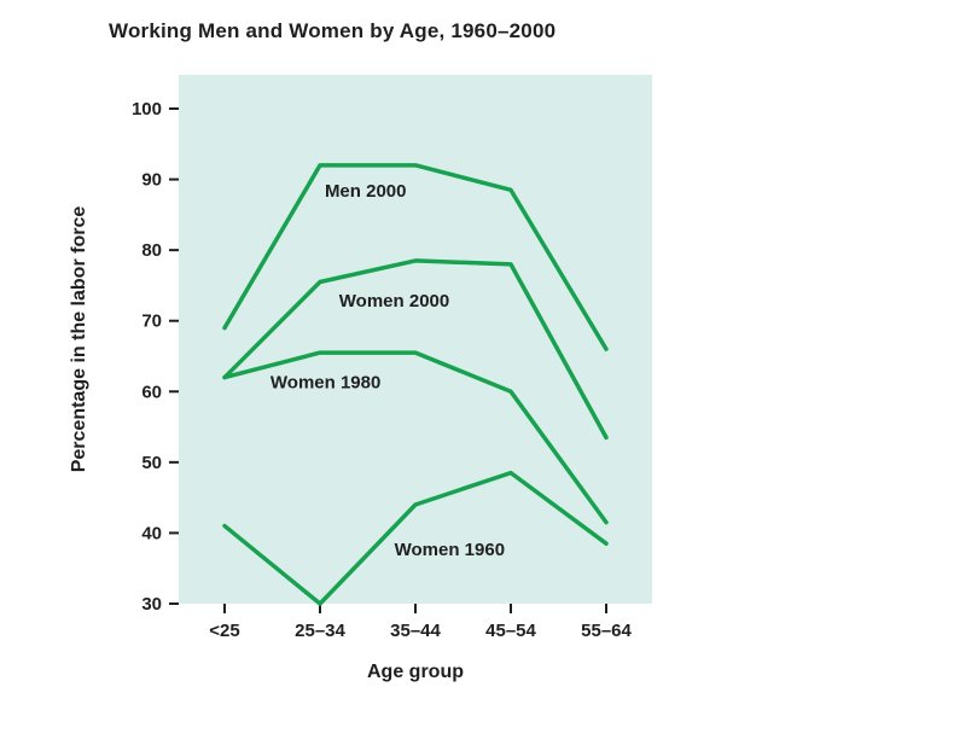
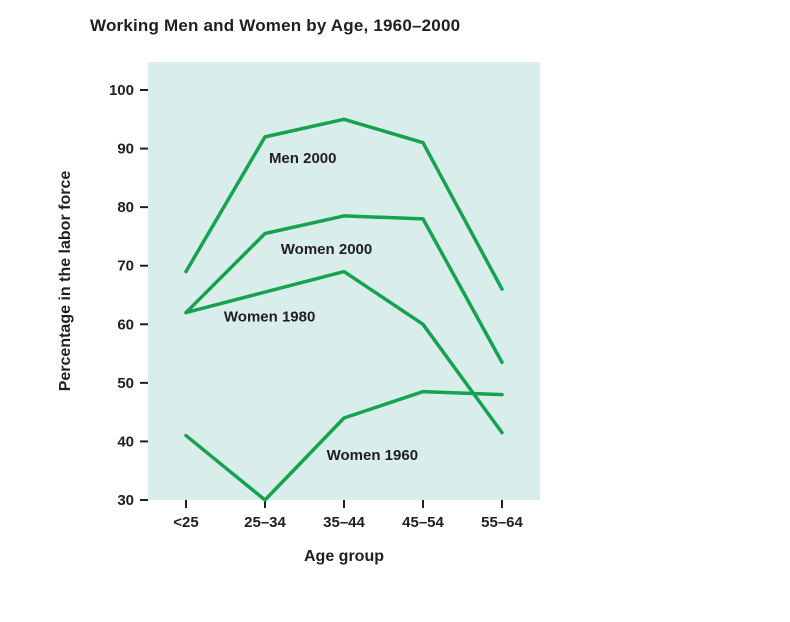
Men 2000/35–44: 92 -> 95
Women 1980/35–44: 66 -> 69
Men 2000/45–54: 88 -> 91
Women 1960/55–64: 38 -> 48
